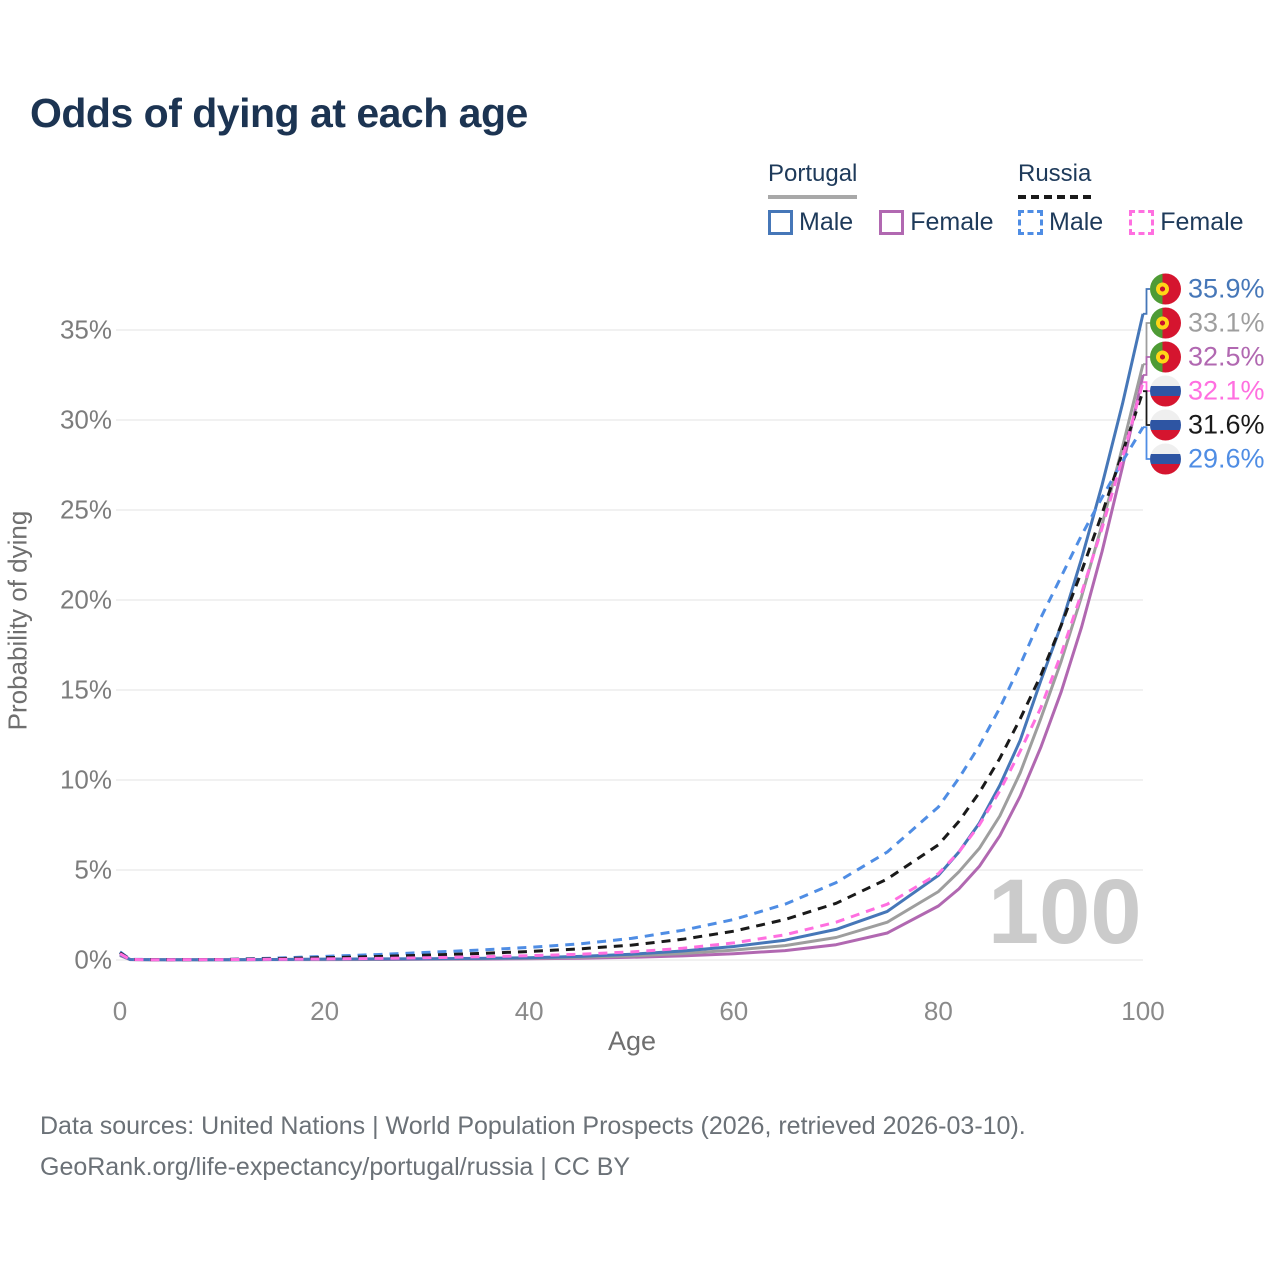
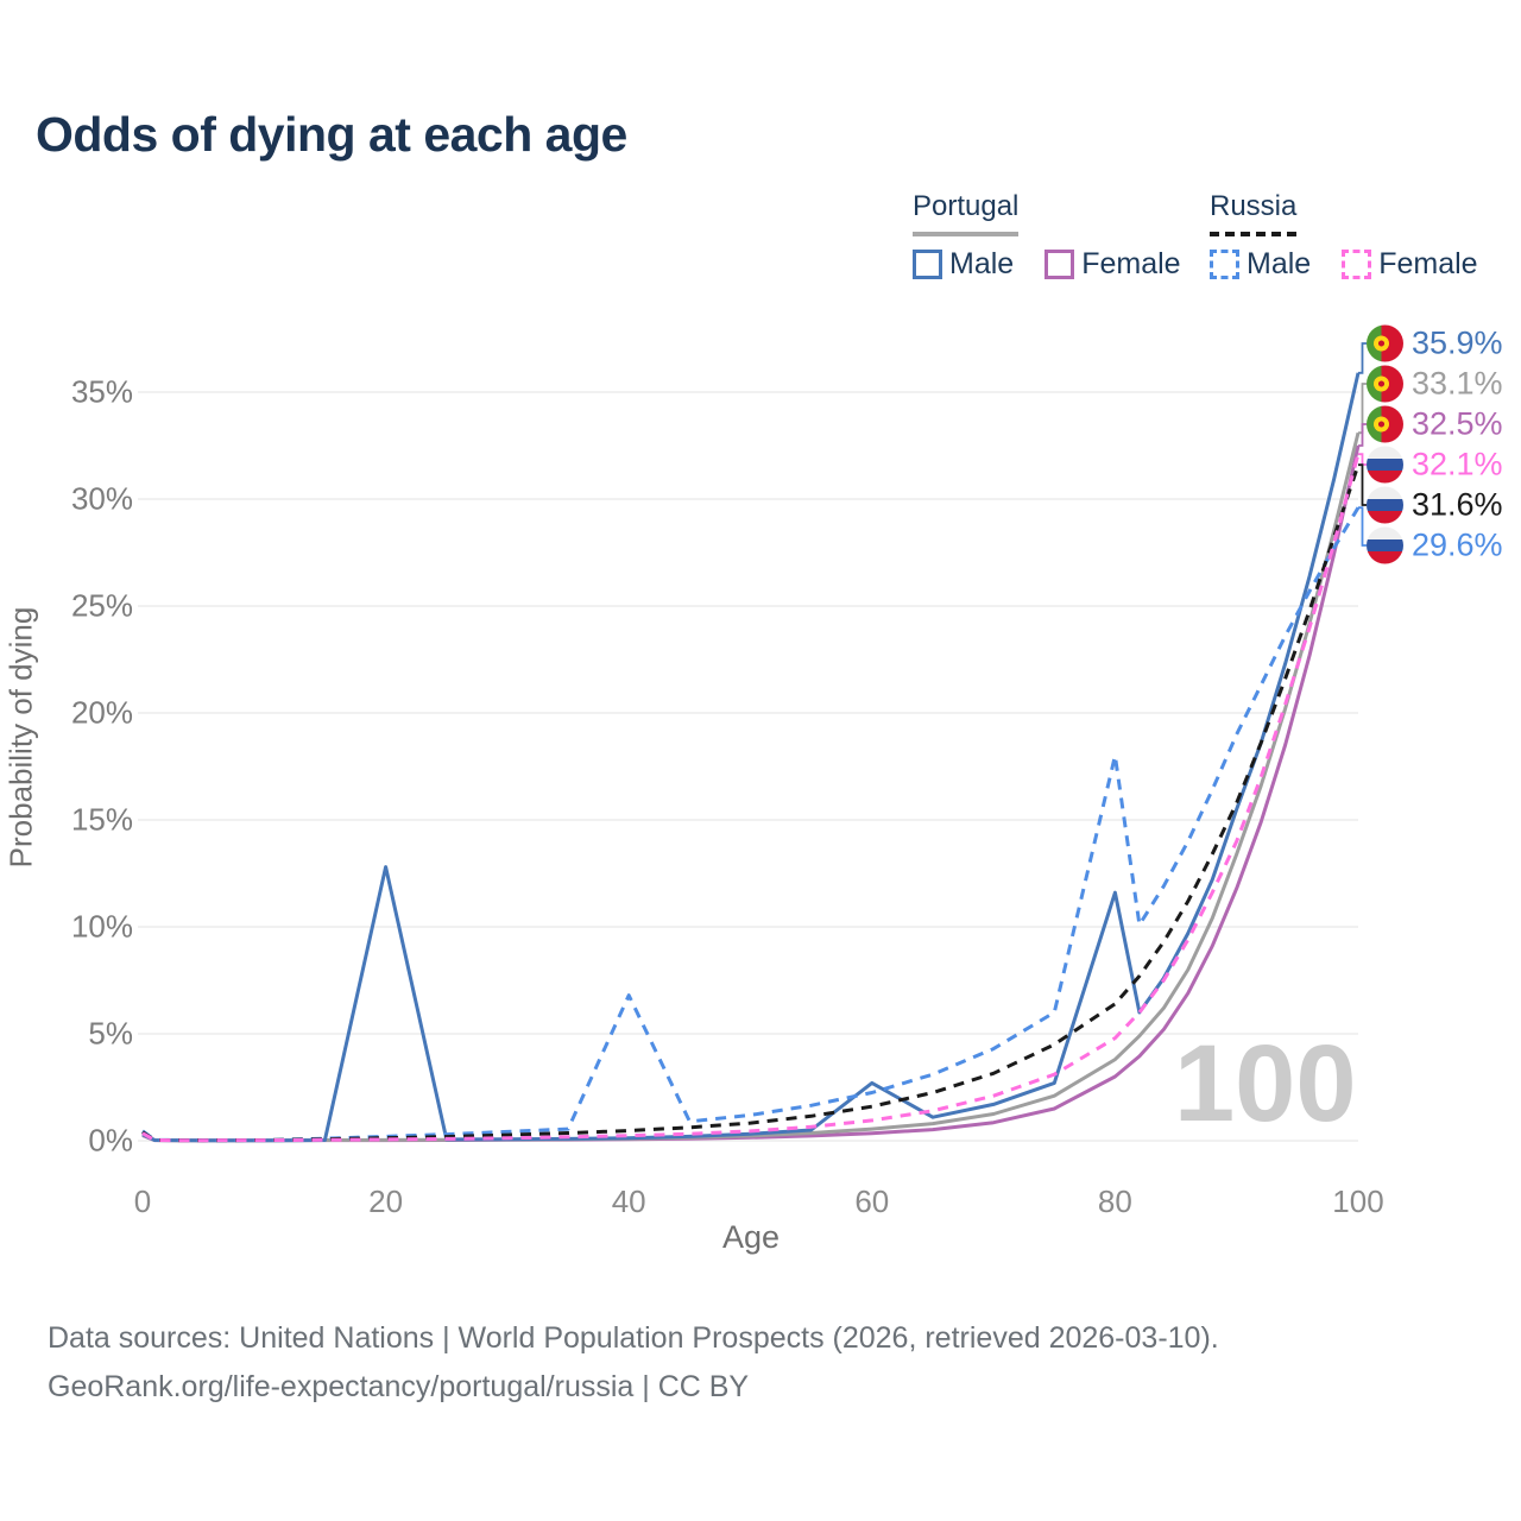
Portugal Male/20: 0.1% -> 12.8%
Russia Male/40: 0.7% -> 6.8%
Portugal Male/60: 0.8% -> 2.7%
Portugal Male/80: 4.7% -> 11.6%
Russia Male/80: 8.5% -> 18.0%
